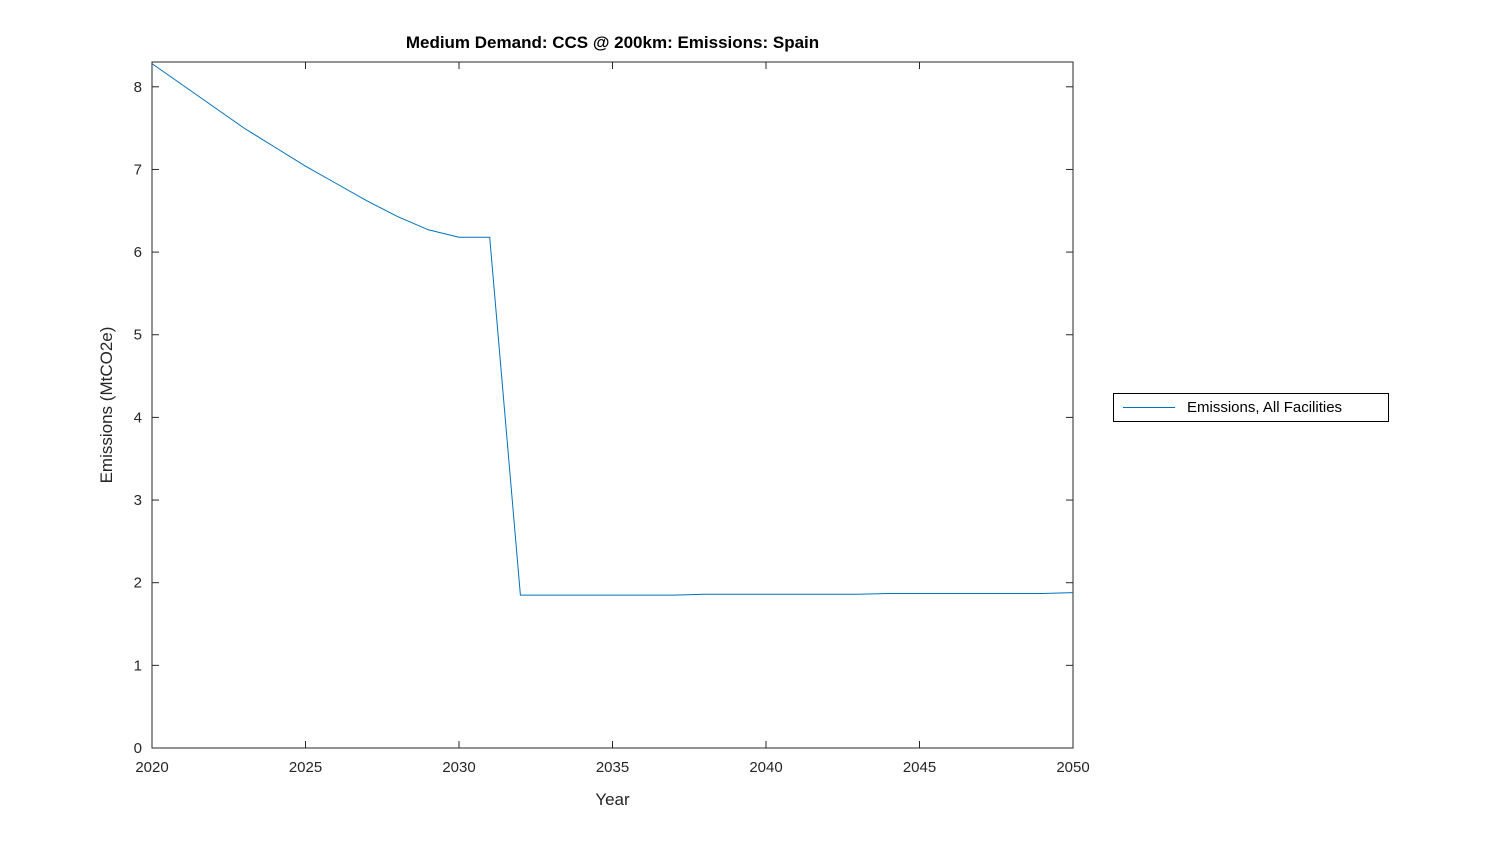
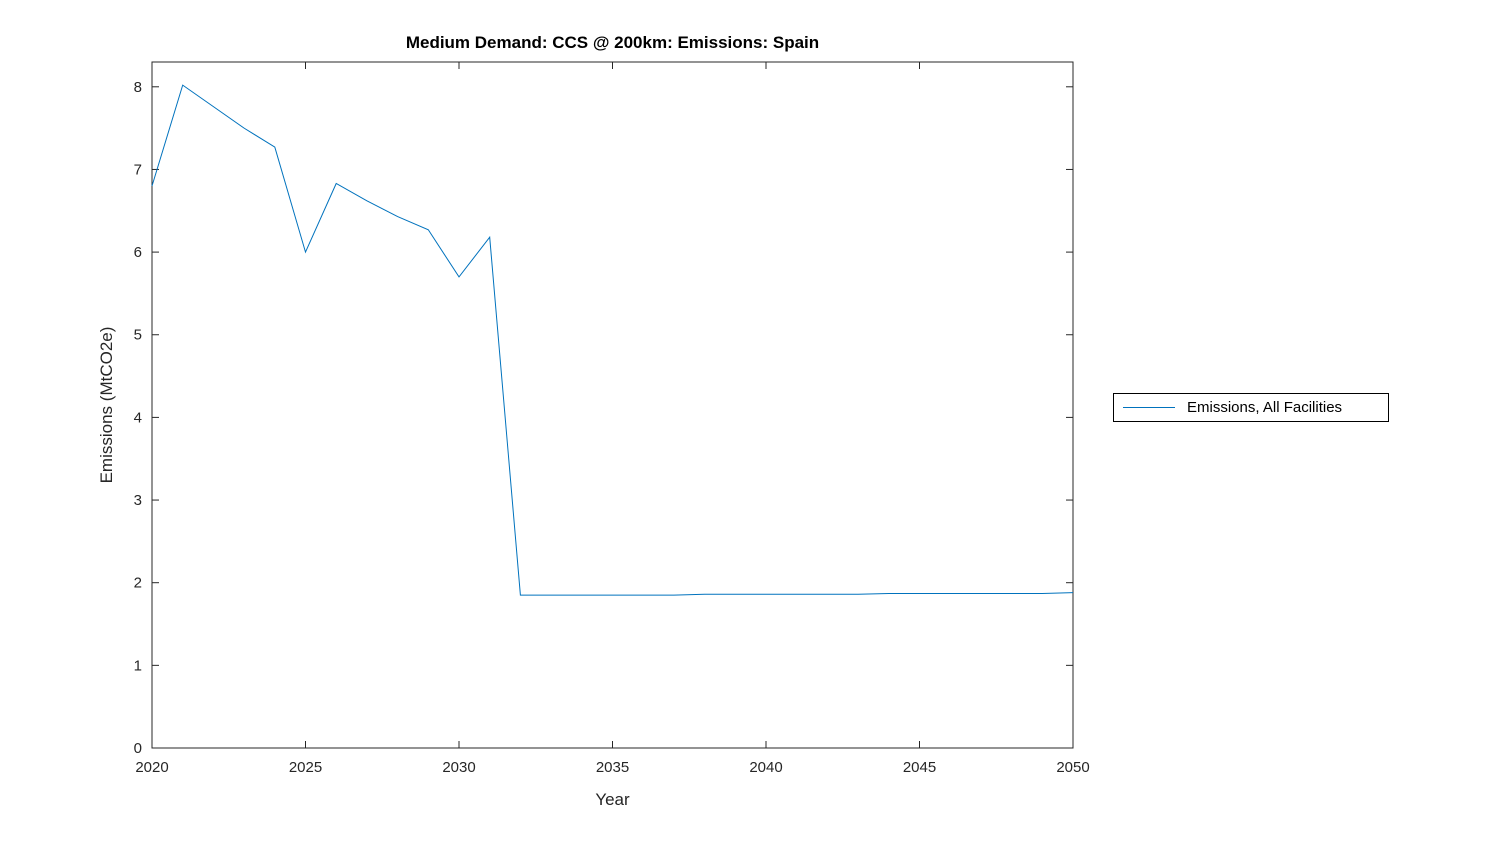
2020: 8.3 -> 6.8
2025: 7.0 -> 6.0
2030: 6.2 -> 5.7
